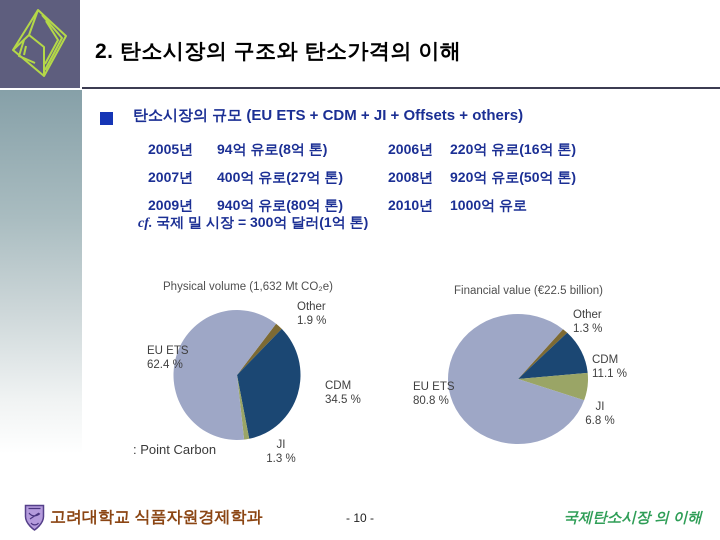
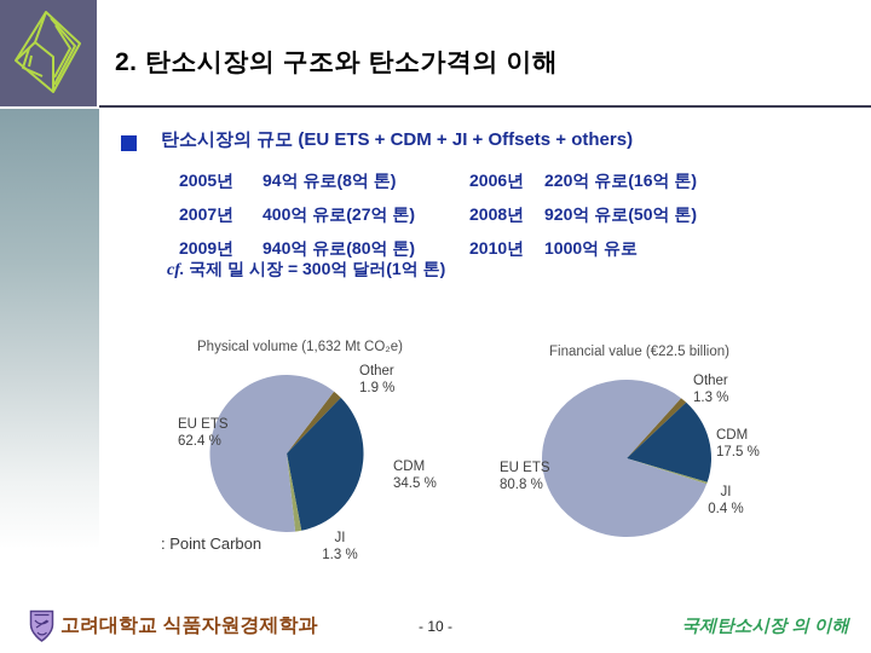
Financial value (€22.5 billion)/CDM: 11.1 -> 17.5
Financial value (€22.5 billion)/JI: 6.8 -> 0.4
